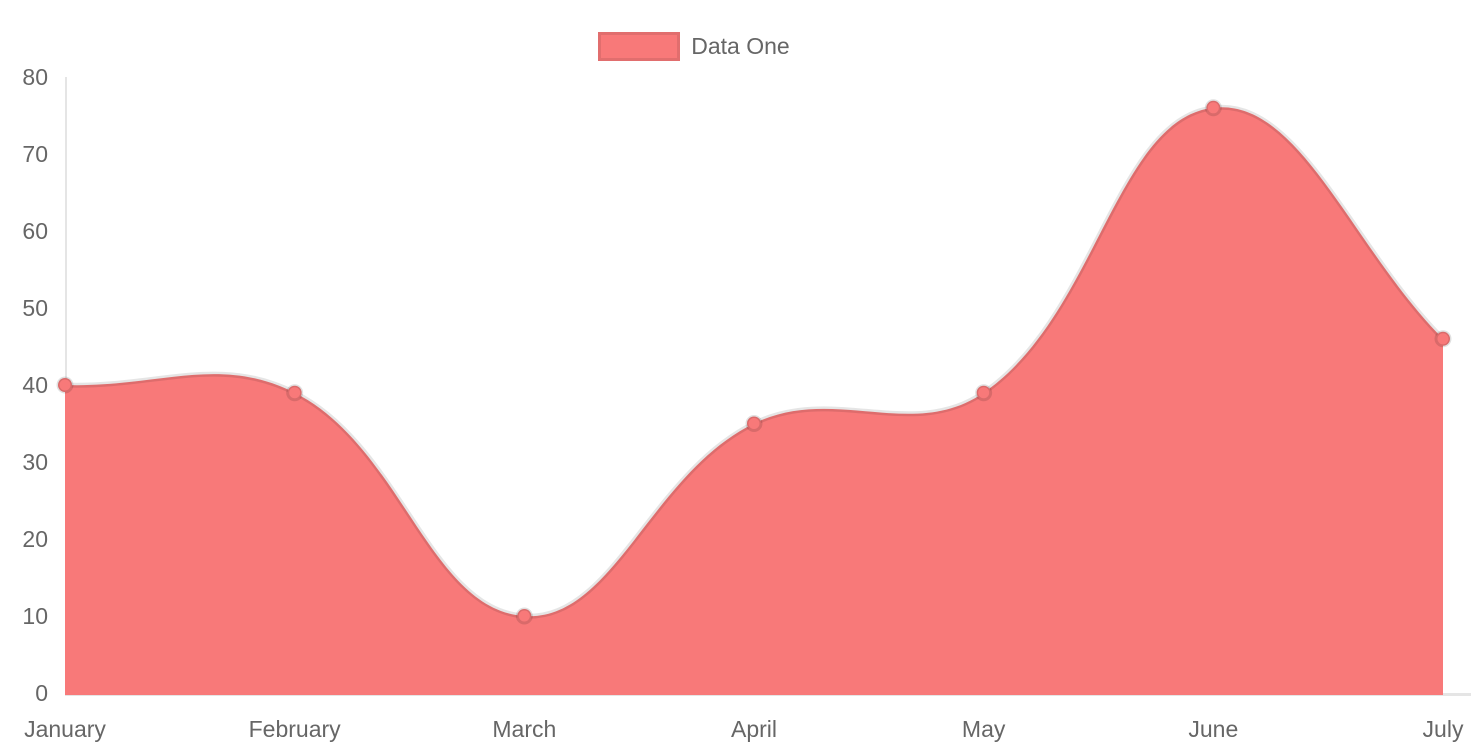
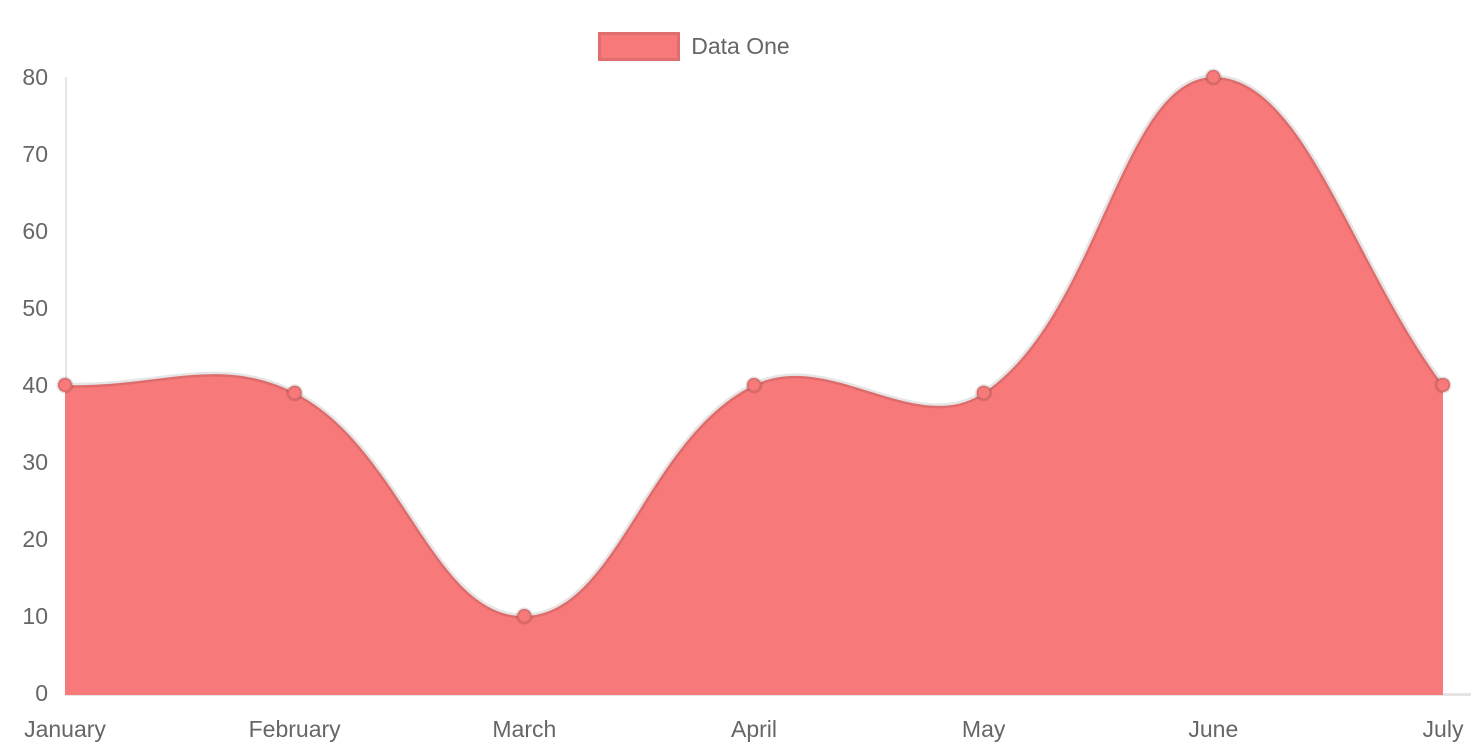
April: 35 -> 40
June: 76 -> 80
July: 46 -> 40
